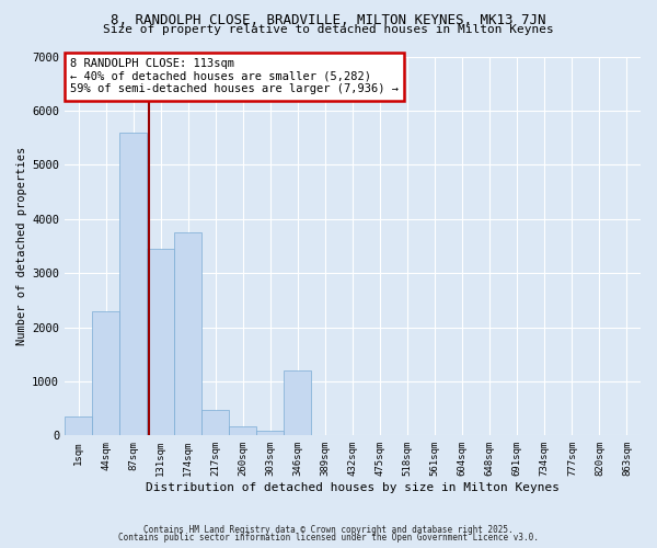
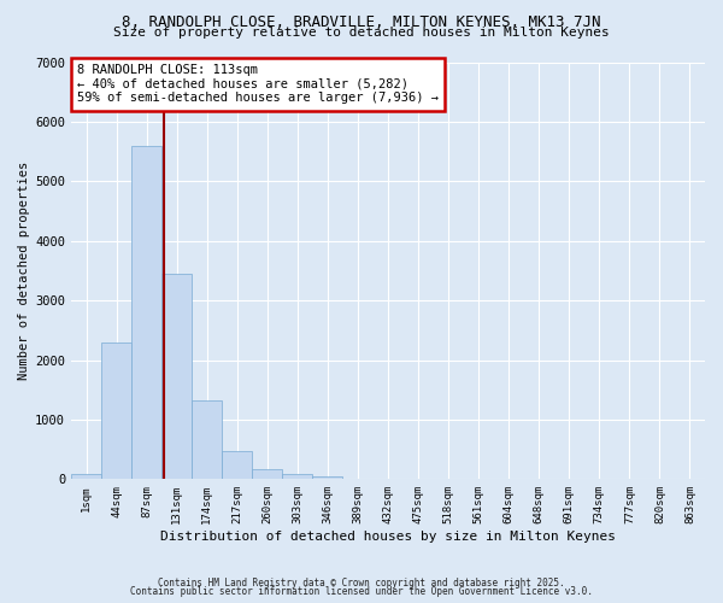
1sqm: 350 -> 80
174sqm: 3750 -> 1320
346sqm: 1200 -> 40
